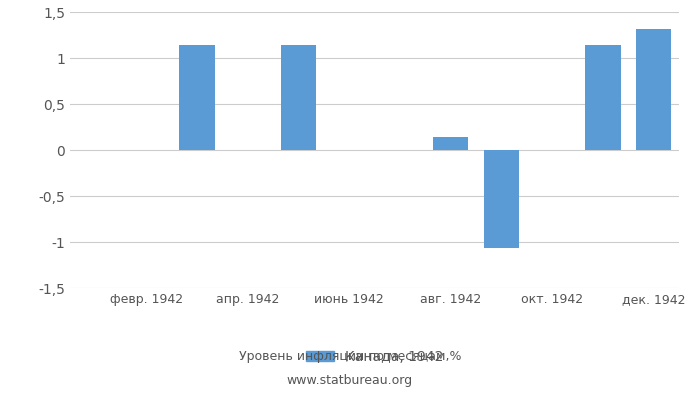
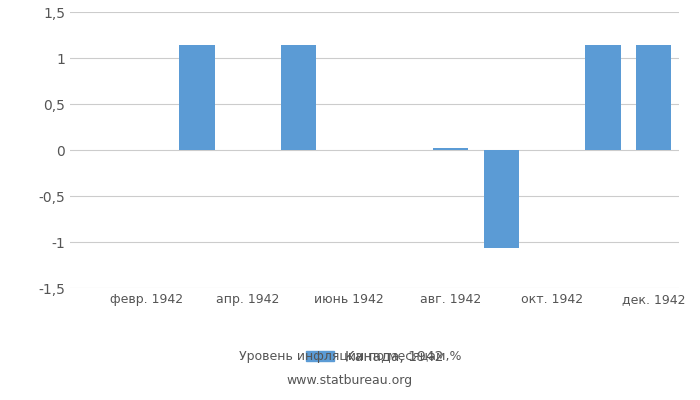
авг. 1942: 0,14 -> 0,02
дек. 1942: 1,32 -> 1,14
